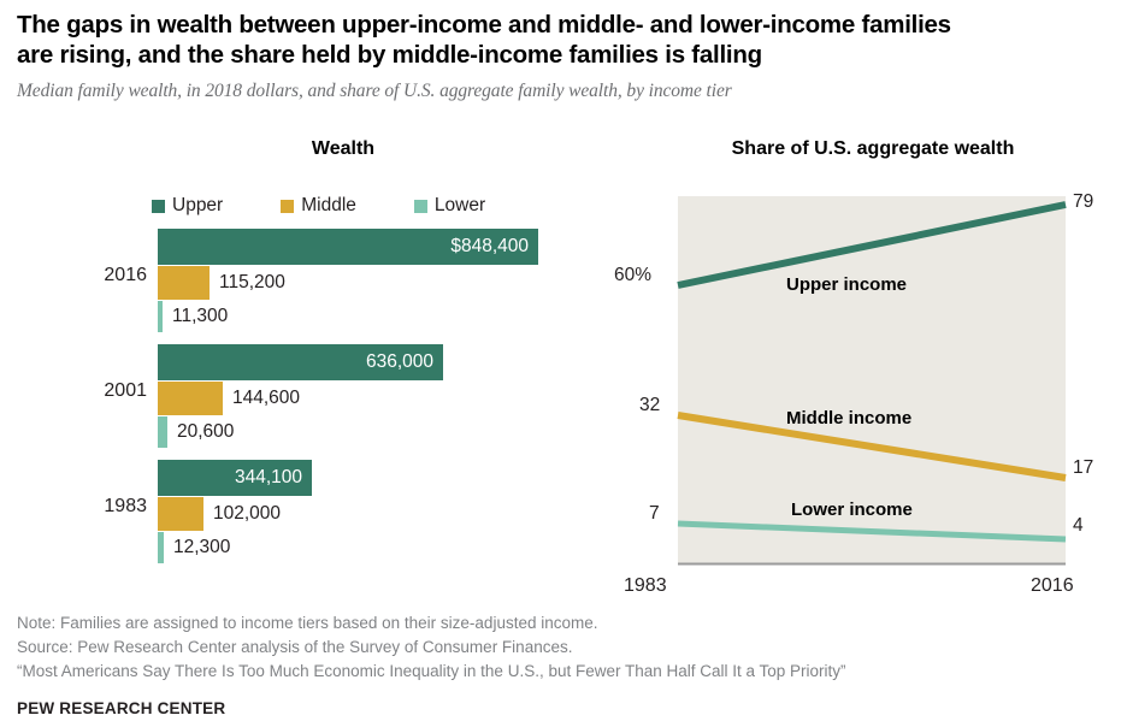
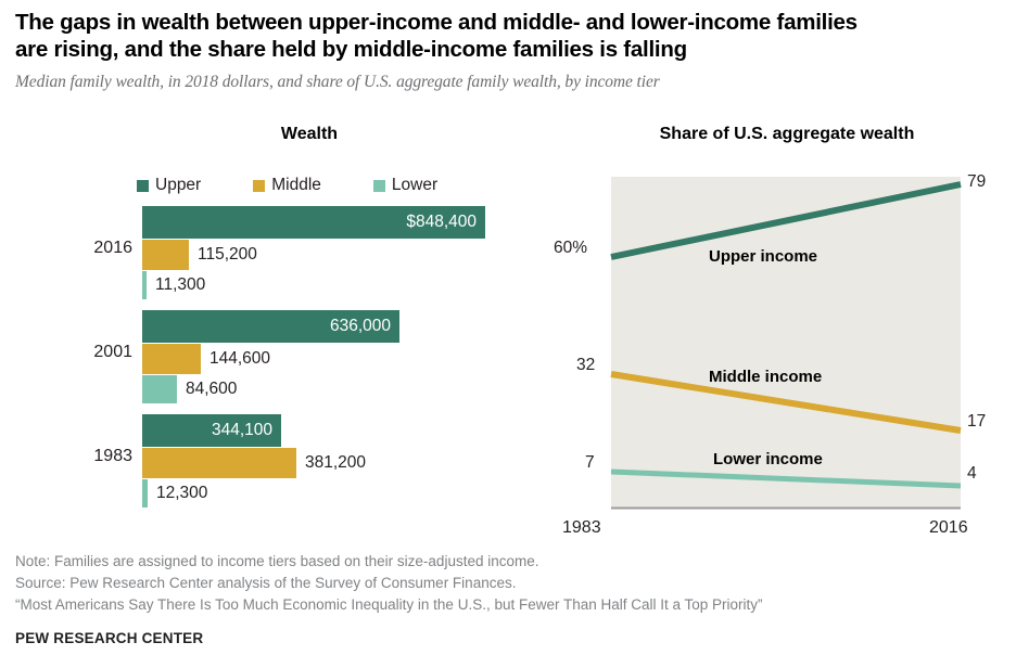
Wealth/Lower/2001: 20,600 -> 84,600
Wealth/Middle/1983: 102,000 -> 381,200
